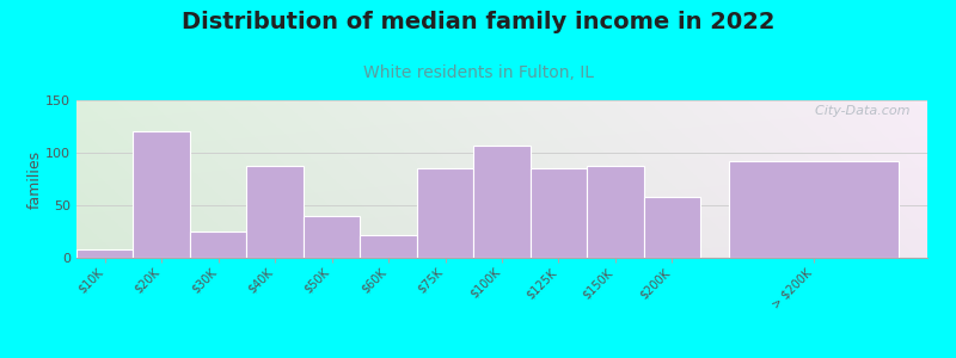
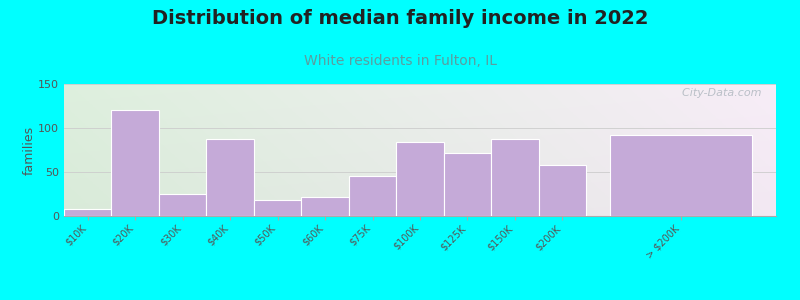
$50K: 40 -> 18
$75K: 85 -> 46
$100K: 107 -> 84
$125K: 85 -> 72
